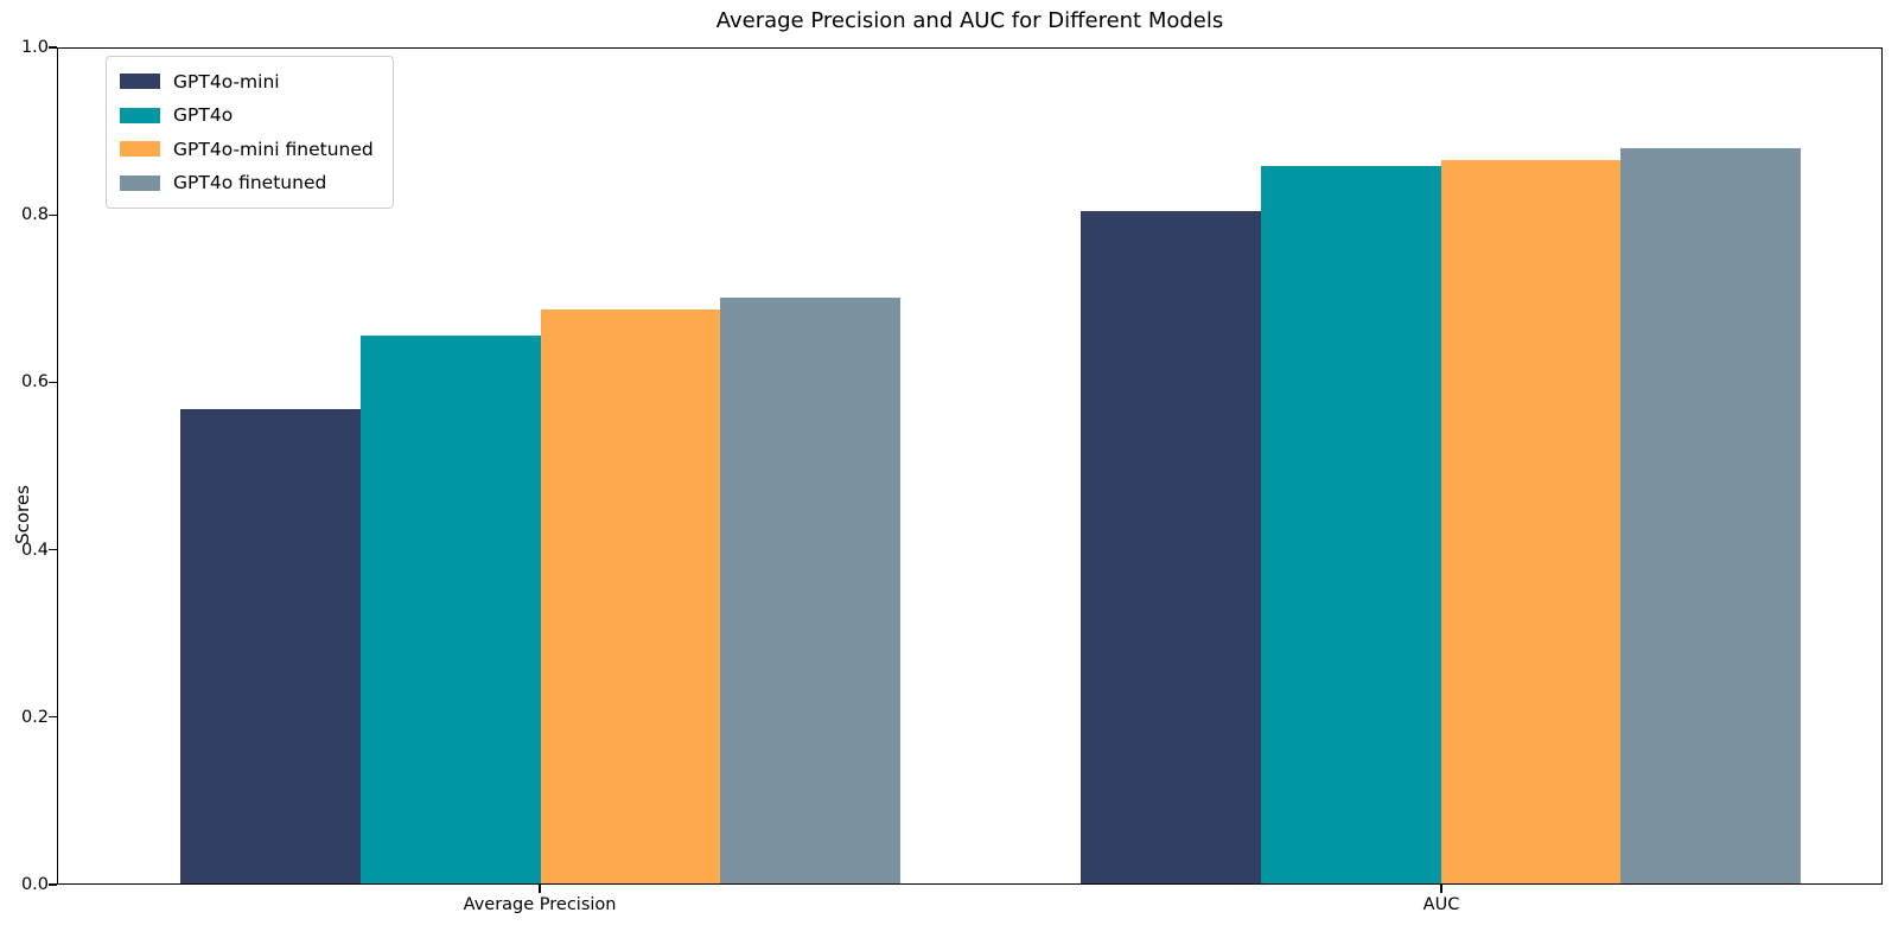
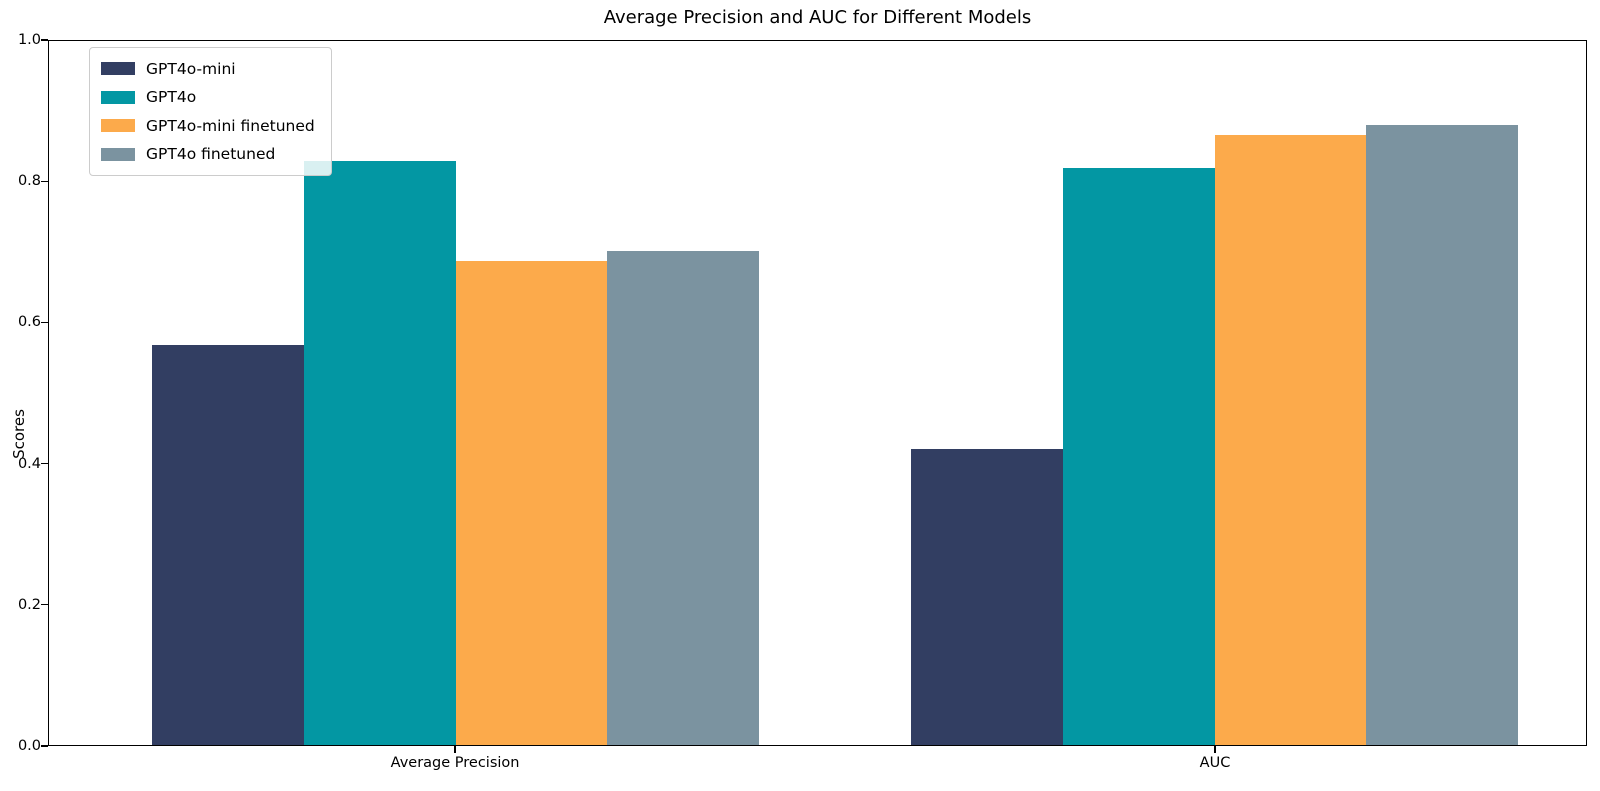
GPT4o/Average Precision: 0.66 -> 0.83
GPT4o-mini/AUC: 0.81 -> 0.42
GPT4o/AUC: 0.86 -> 0.82
